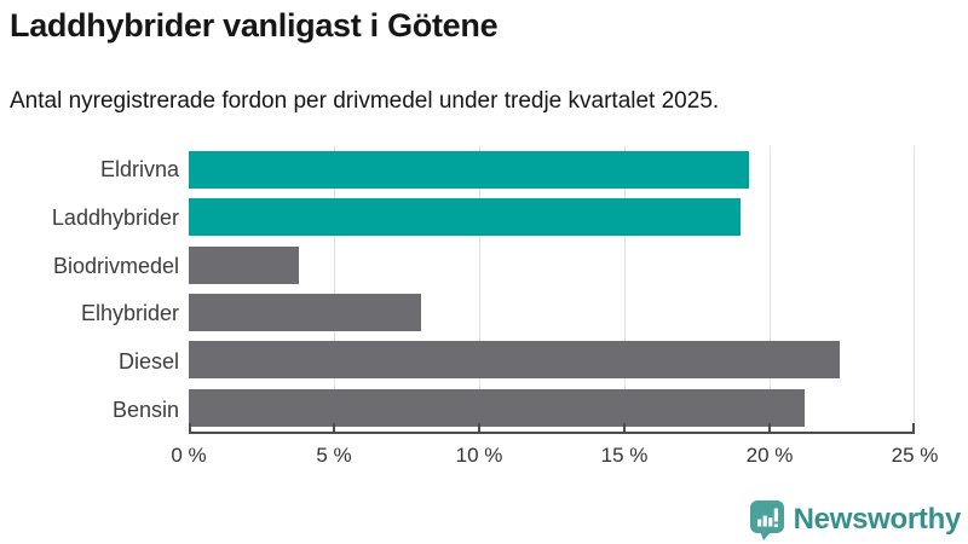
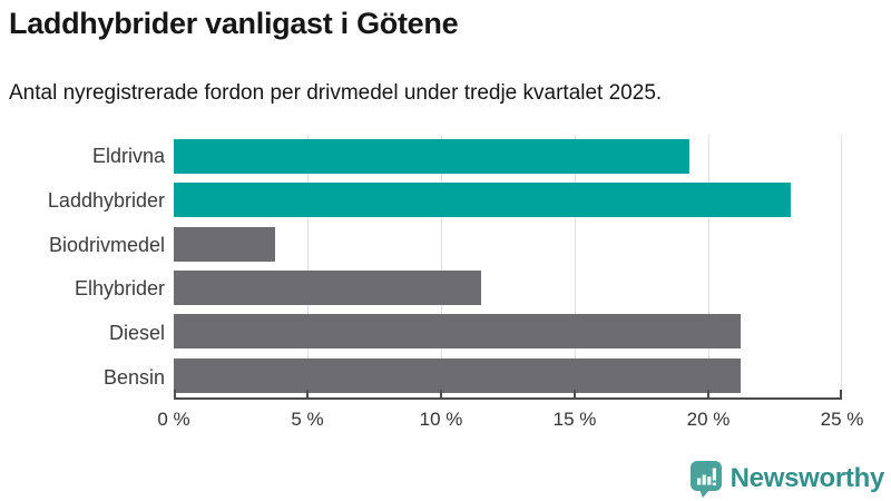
Laddhybrider: 19.0% -> 23.1%
Elhybrider: 8.0% -> 11.5%
Diesel: 22.4% -> 21.2%
